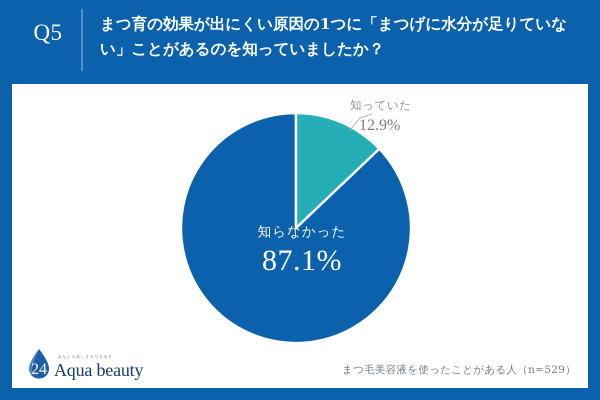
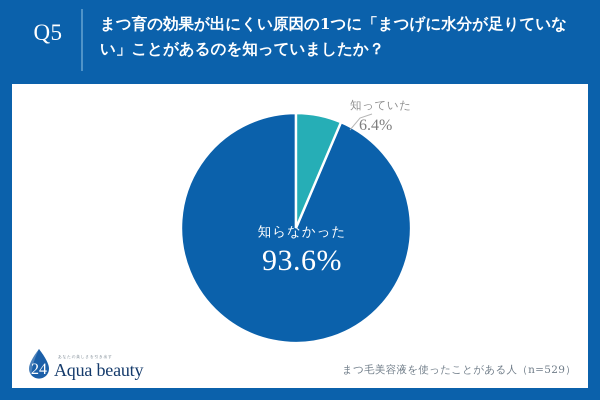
知らなかった: 87.1% -> 93.6%
知っていた: 12.9% -> 6.4%
